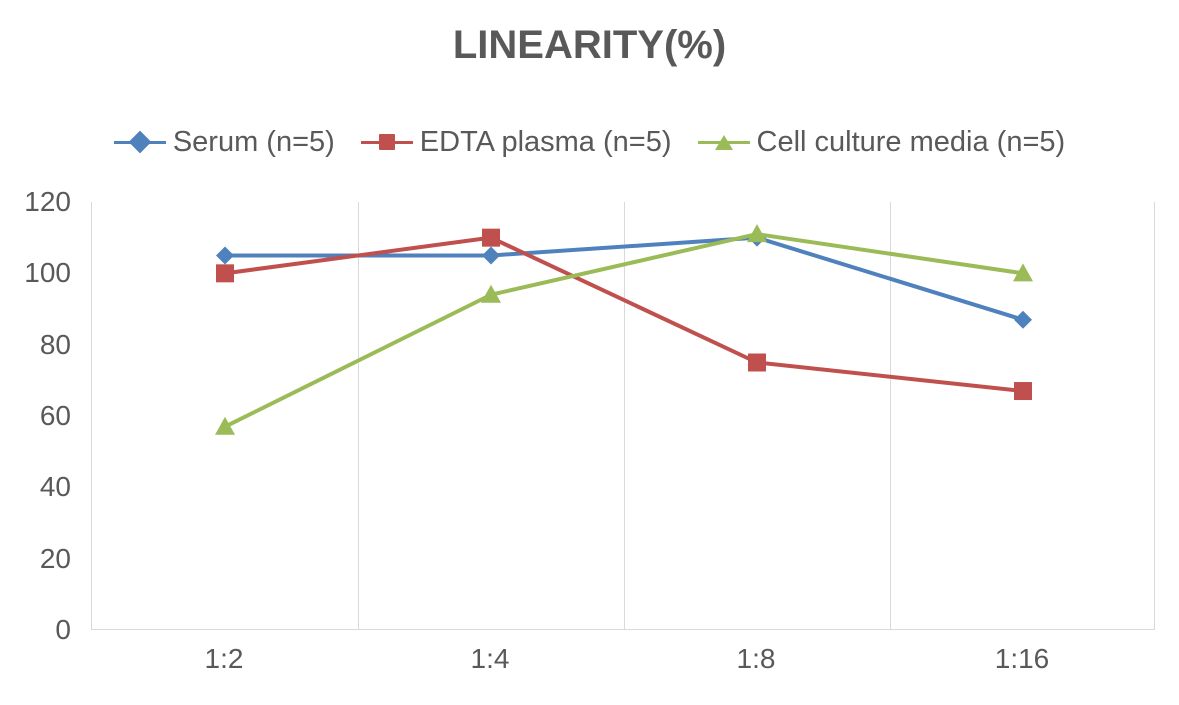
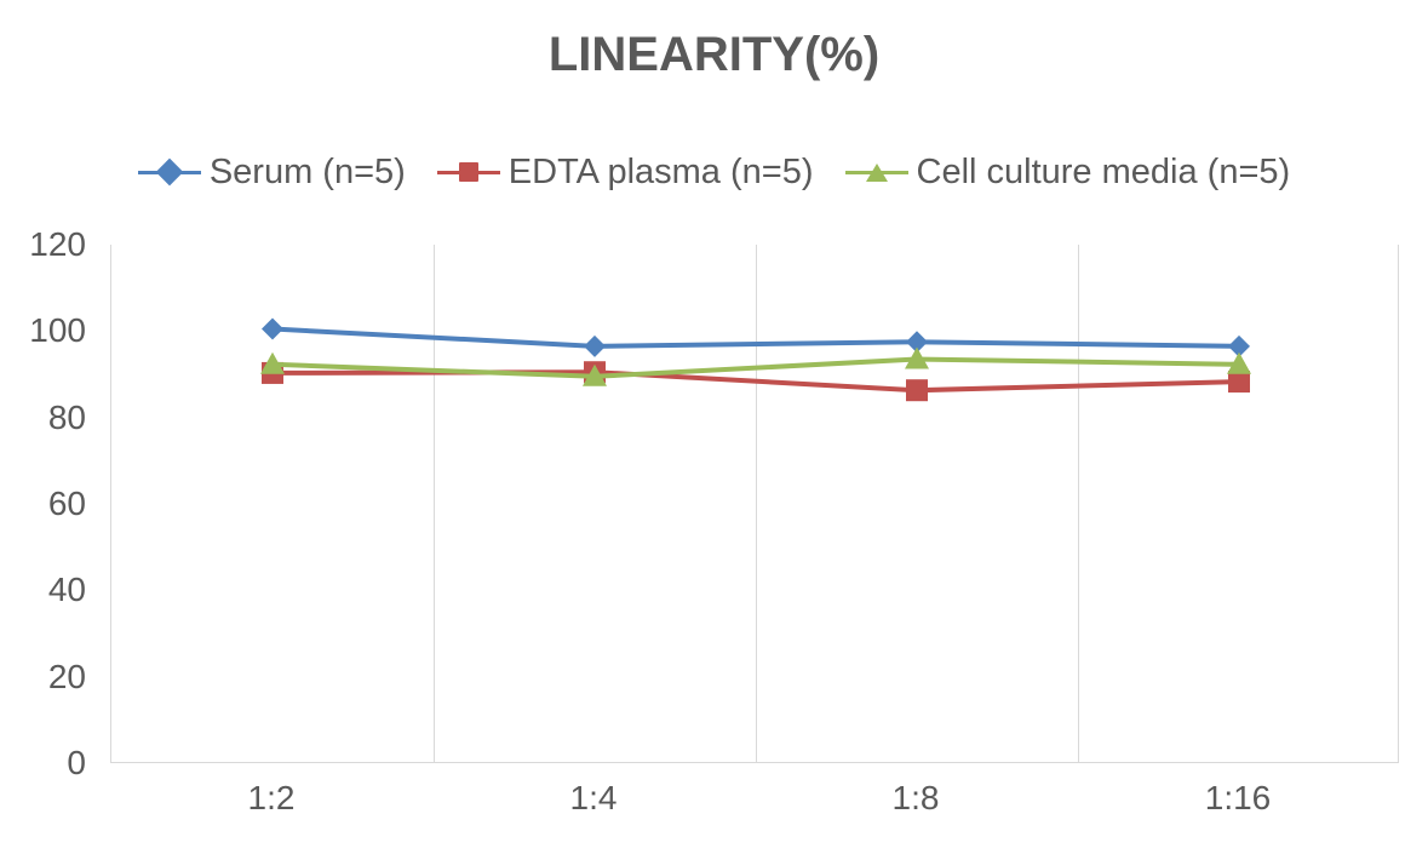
Serum (n=5)/1:2: 105 -> 100
EDTA plasma (n=5)/1:2: 100 -> 90
Cell culture media (n=5)/1:2: 57 -> 92
Serum (n=5)/1:4: 105 -> 96
EDTA plasma (n=5)/1:4: 110 -> 90
Cell culture media (n=5)/1:4: 94 -> 90
Serum (n=5)/1:8: 110 -> 98
EDTA plasma (n=5)/1:8: 75 -> 86
Cell culture media (n=5)/1:8: 111 -> 94
Serum (n=5)/1:16: 87 -> 96
EDTA plasma (n=5)/1:16: 67 -> 88
Cell culture media (n=5)/1:16: 100 -> 92
